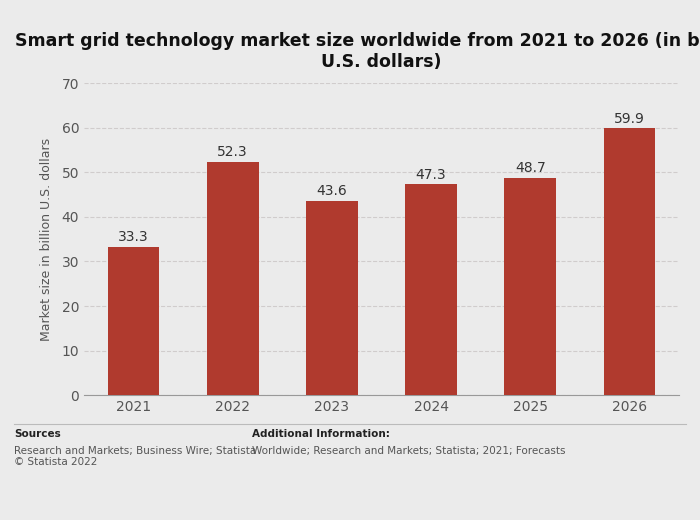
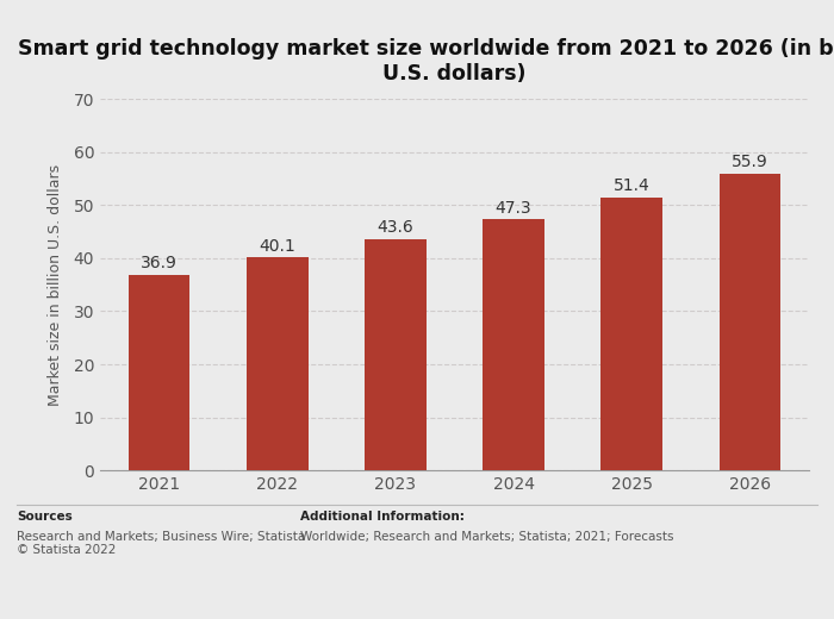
2021: 33.3 -> 36.9
2022: 52.3 -> 40.1
2025: 48.7 -> 51.4
2026: 59.9 -> 55.9
